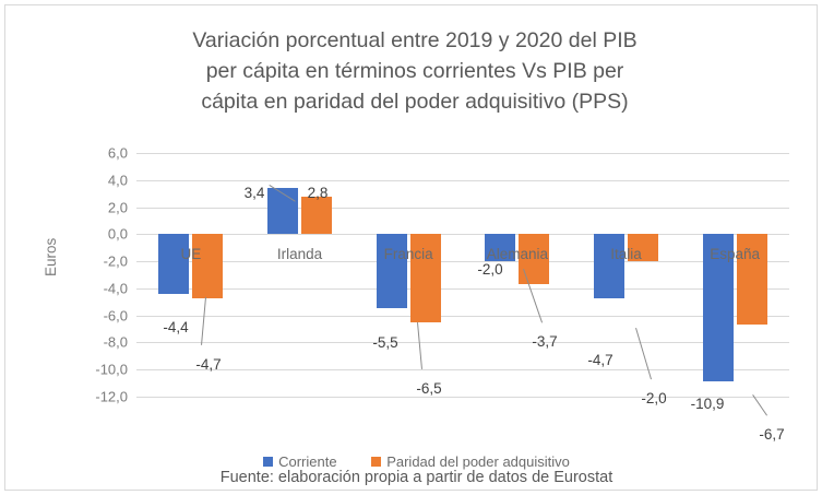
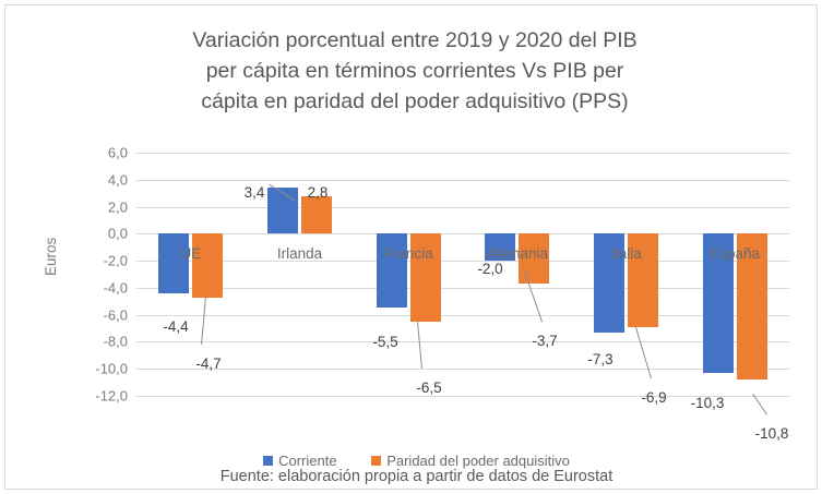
Corriente/Italia: -4,7 -> -7,3
Paridad del poder adquisitivo/Italia: -2,0 -> -6,9
Corriente/España: -10,9 -> -10,3
Paridad del poder adquisitivo/España: -6,7 -> -10,8
